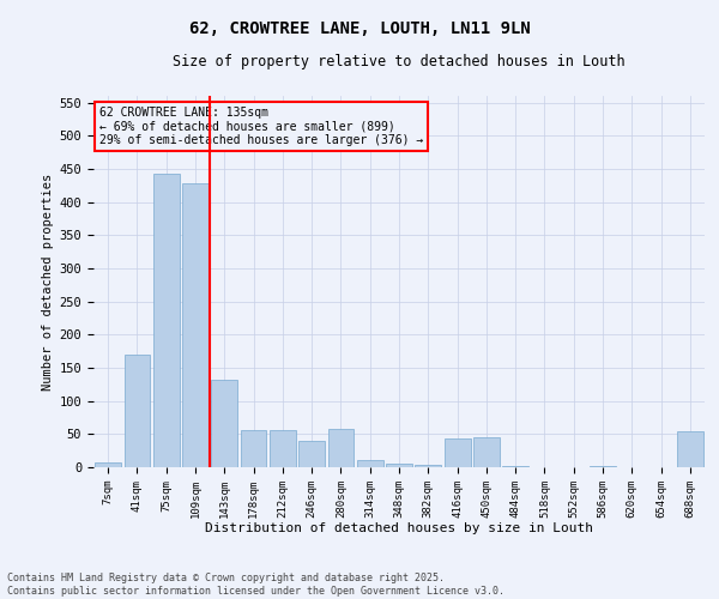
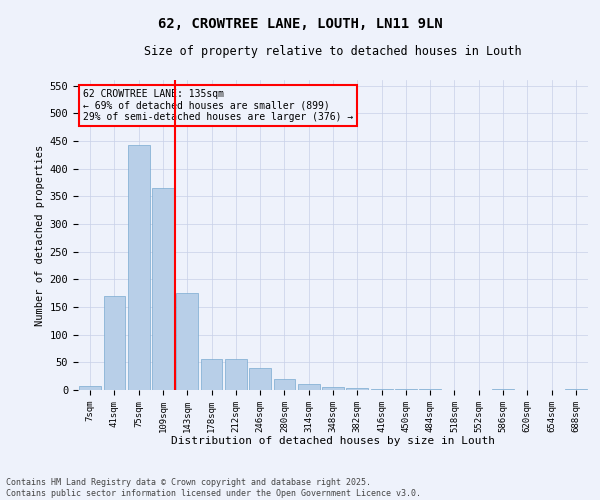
109sqm: 428 -> 365
143sqm: 132 -> 176
280sqm: 58 -> 20
416sqm: 44 -> 2
450sqm: 46 -> 1
688sqm: 54 -> 1
